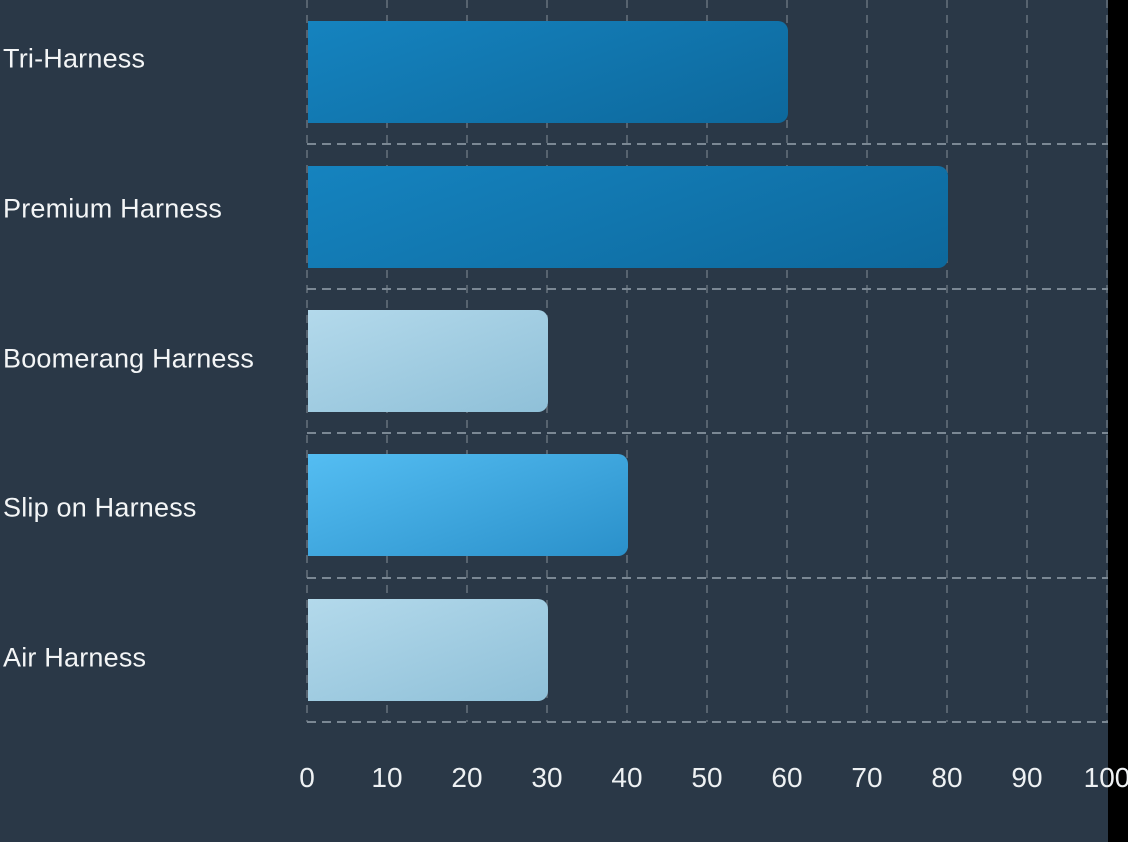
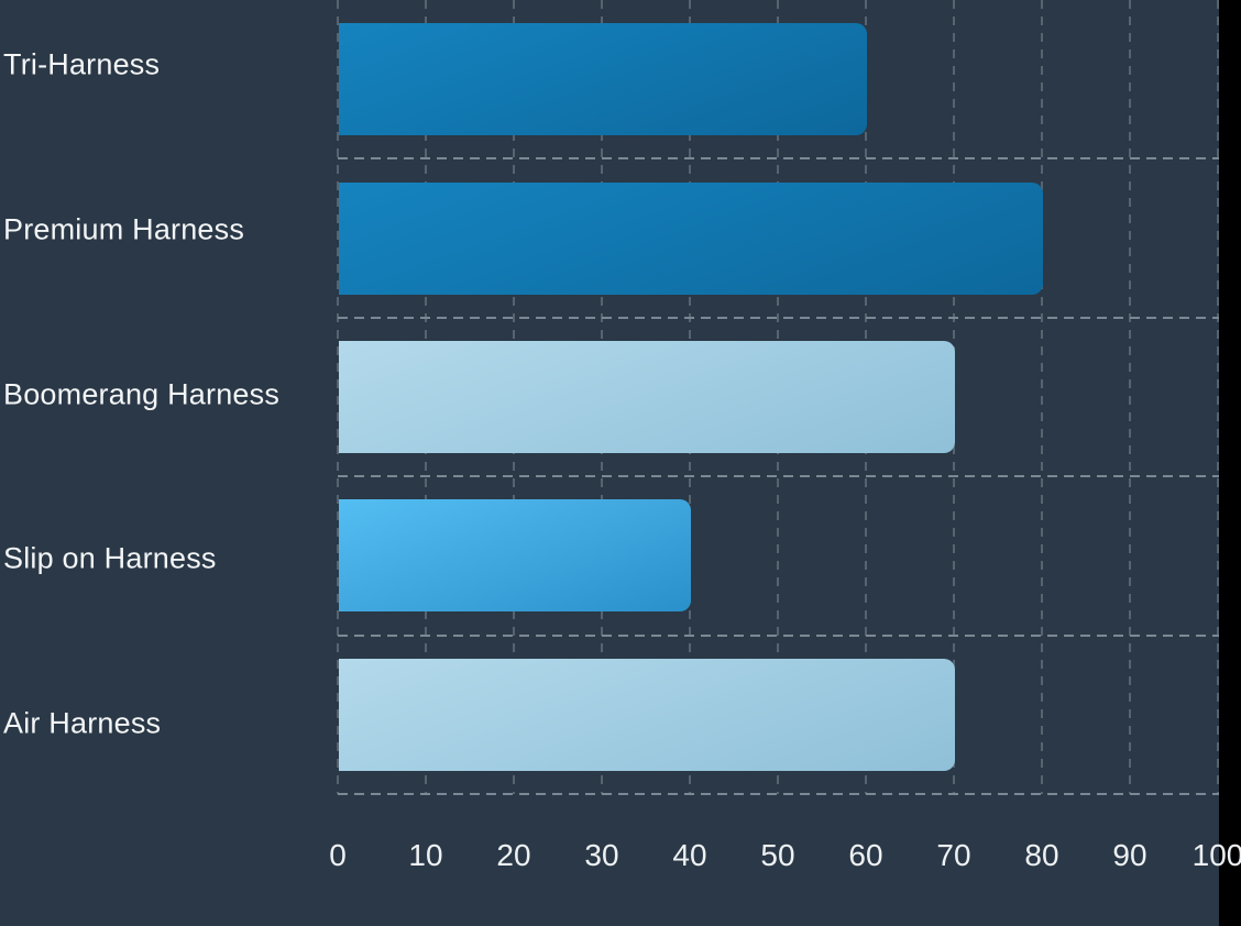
Boomerang Harness: 30 -> 70
Air Harness: 30 -> 70
